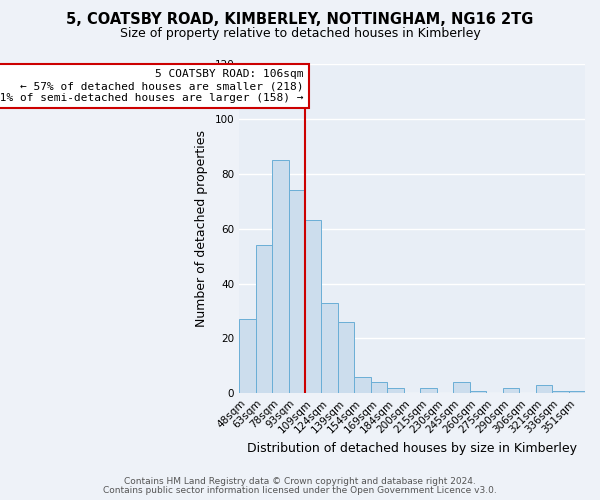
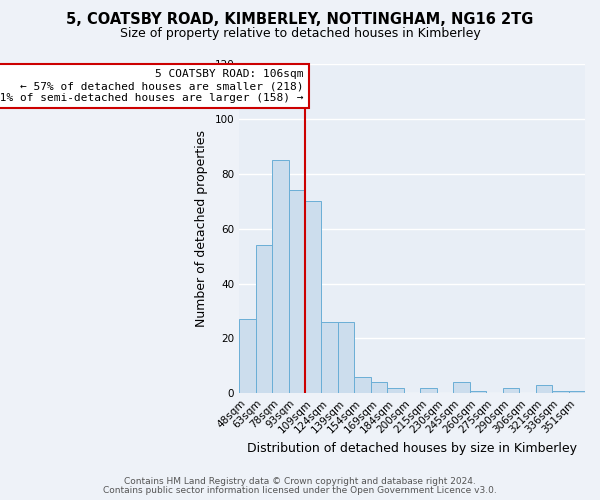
109sqm: 63 -> 70
124sqm: 33 -> 26
